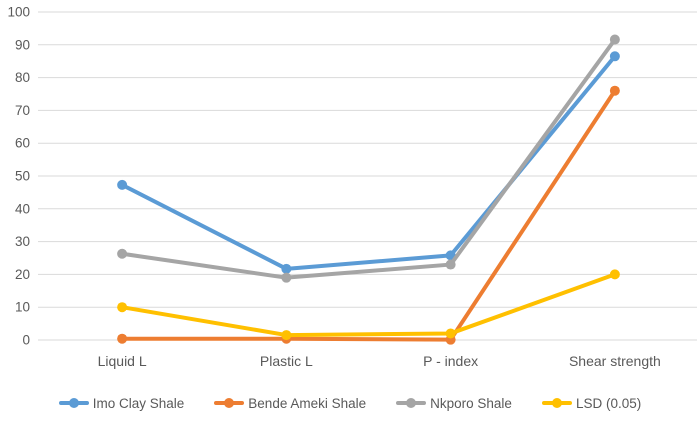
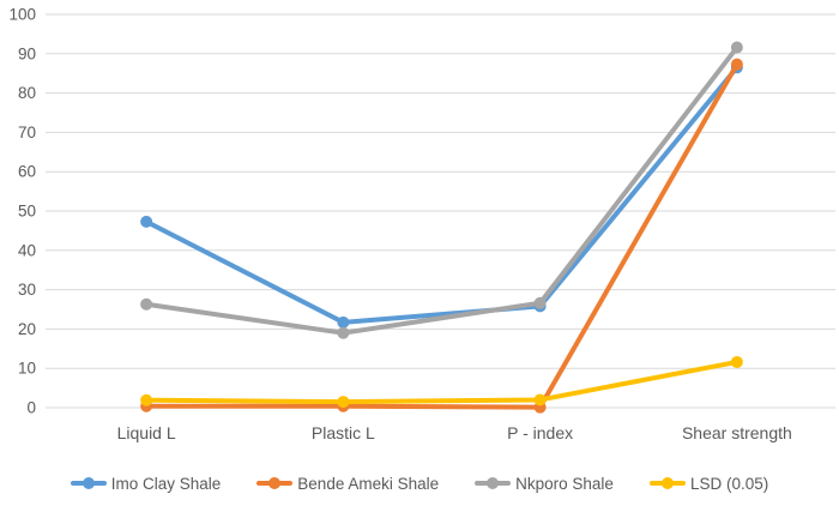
LSD (0.05)/Liquid L: 10 -> 2
Nkporo Shale/P - index: 23 -> 27
Bende Ameki Shale/Shear strength: 76 -> 87
LSD (0.05)/Shear strength: 20 -> 12
